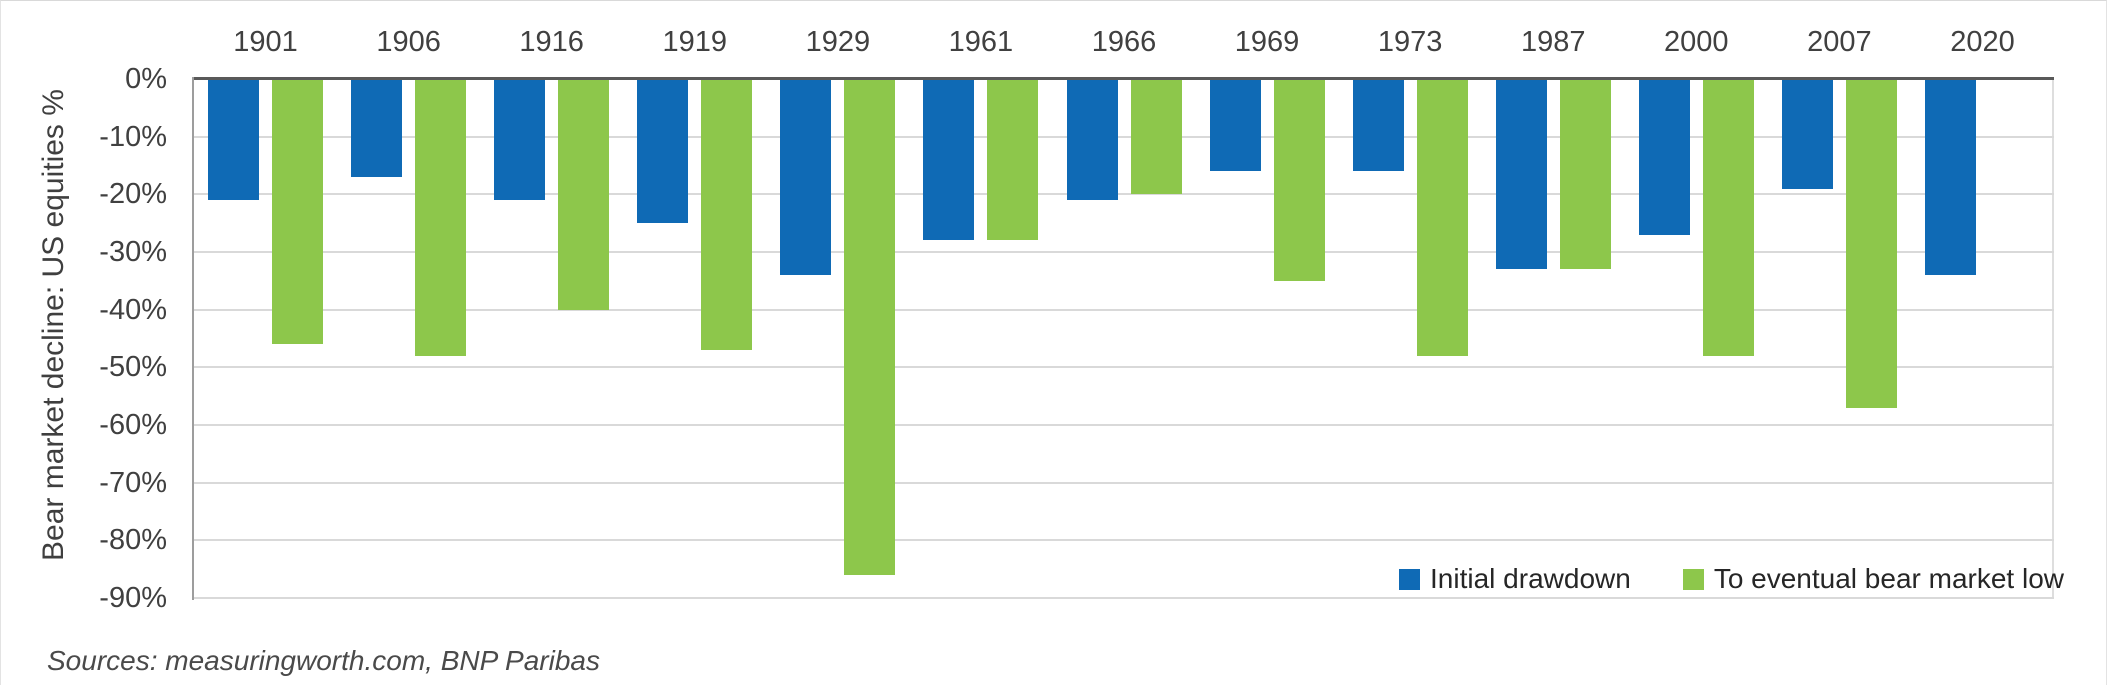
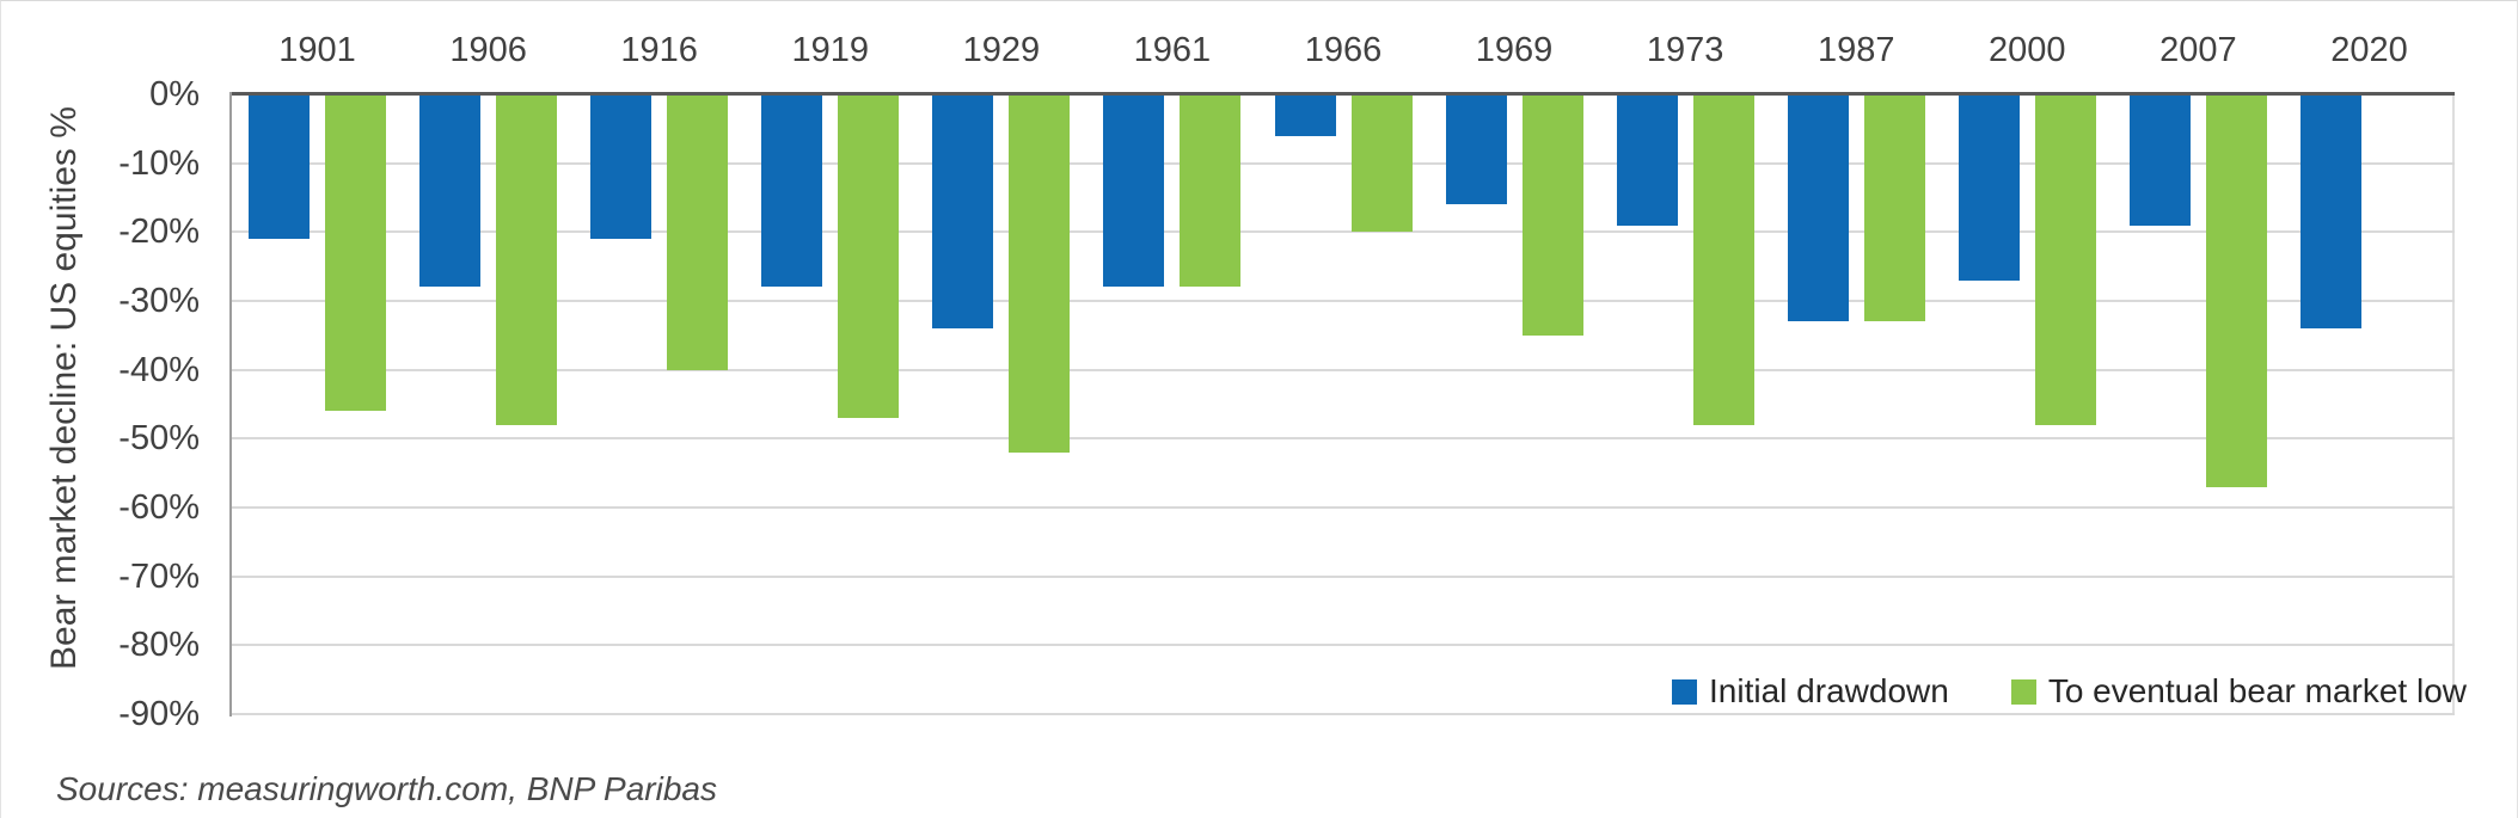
Initial drawdown/1906: -17% -> -28%
Initial drawdown/1919: -25% -> -28%
To eventual bear market low/1929: -86% -> -52%
Initial drawdown/1966: -21% -> -6%
Initial drawdown/1973: -16% -> -19%
